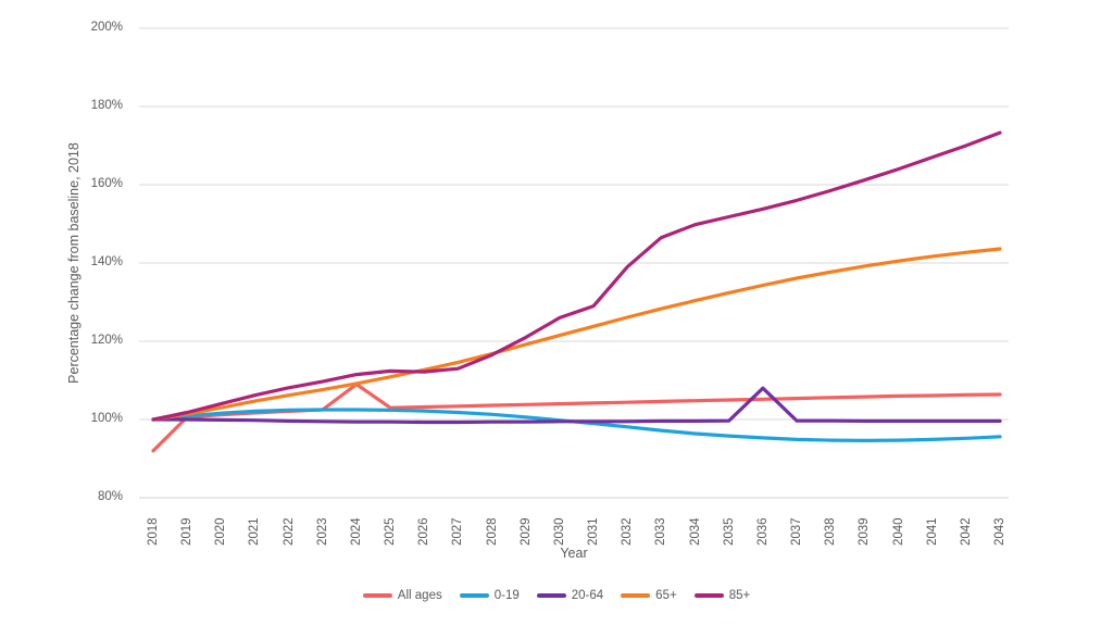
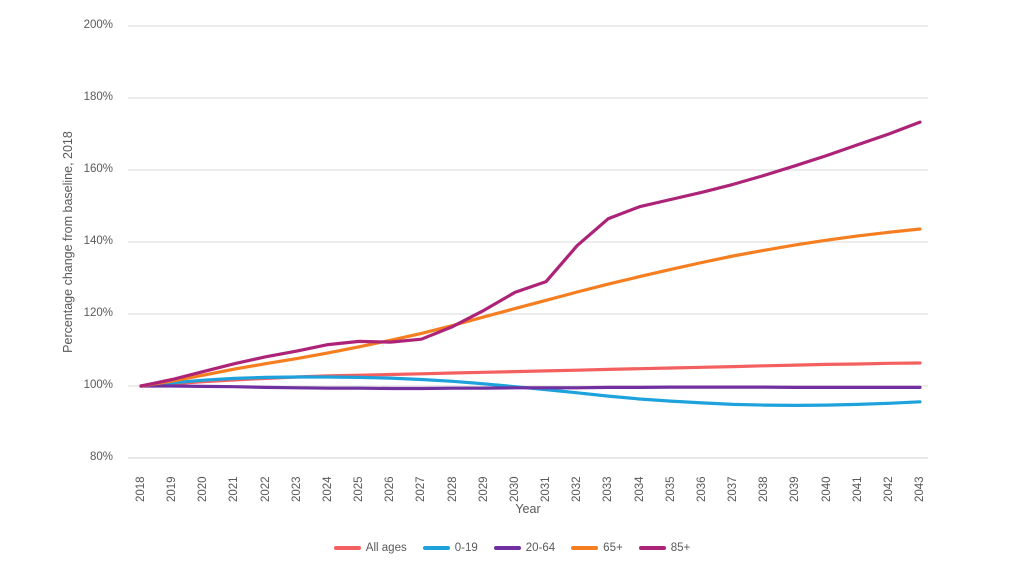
All ages/2018: 92% -> 100%
All ages/2024: 109% -> 103%
20-64/2036: 108% -> 100%
